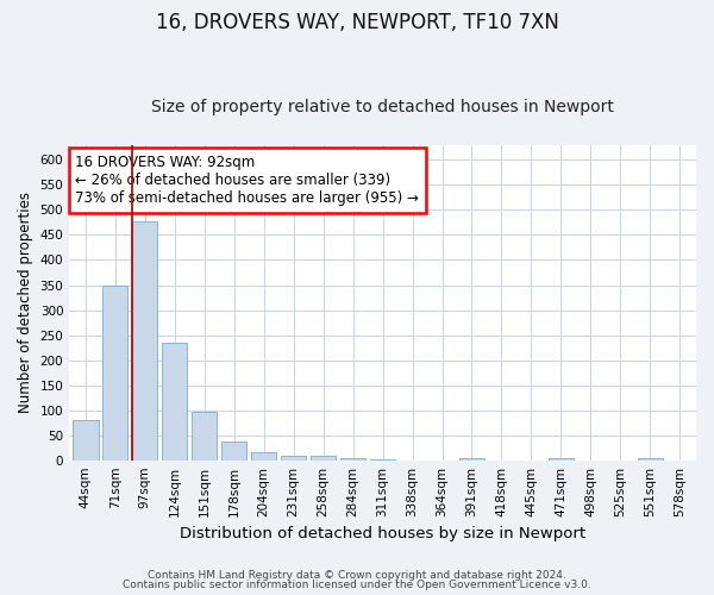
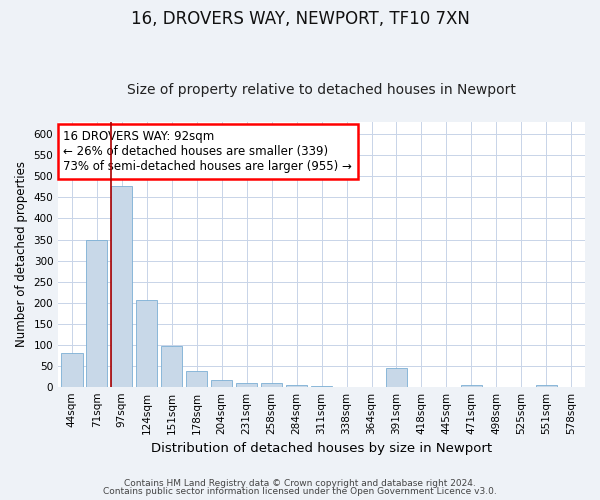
124sqm: 234 -> 205
391sqm: 5 -> 45
